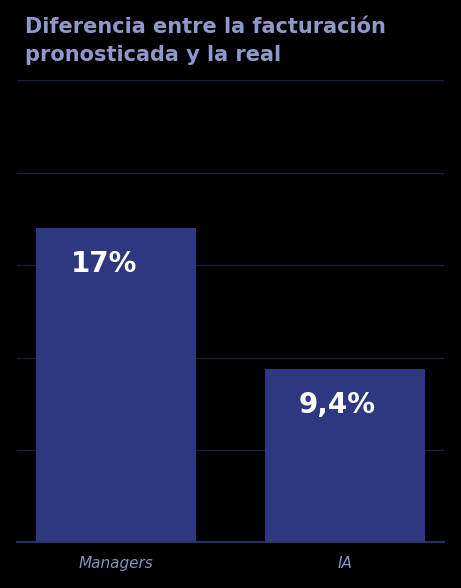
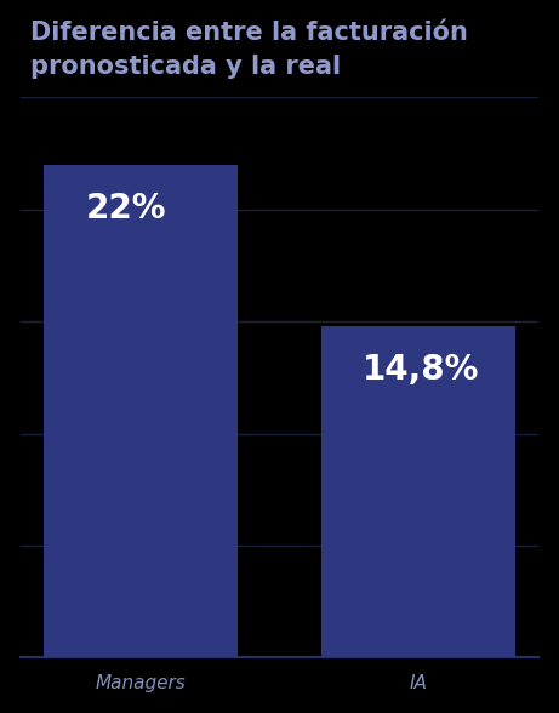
Managers: 17% -> 22%
IA: 9,4% -> 14,8%
